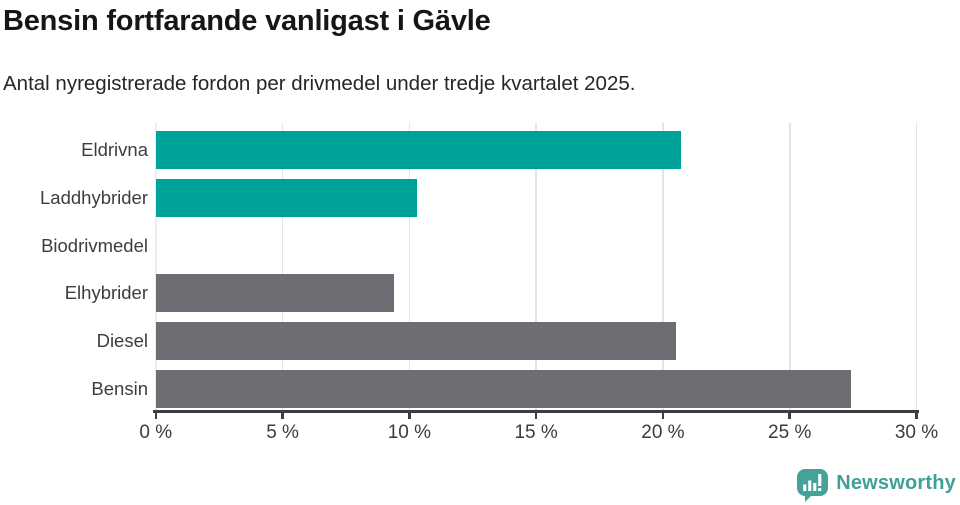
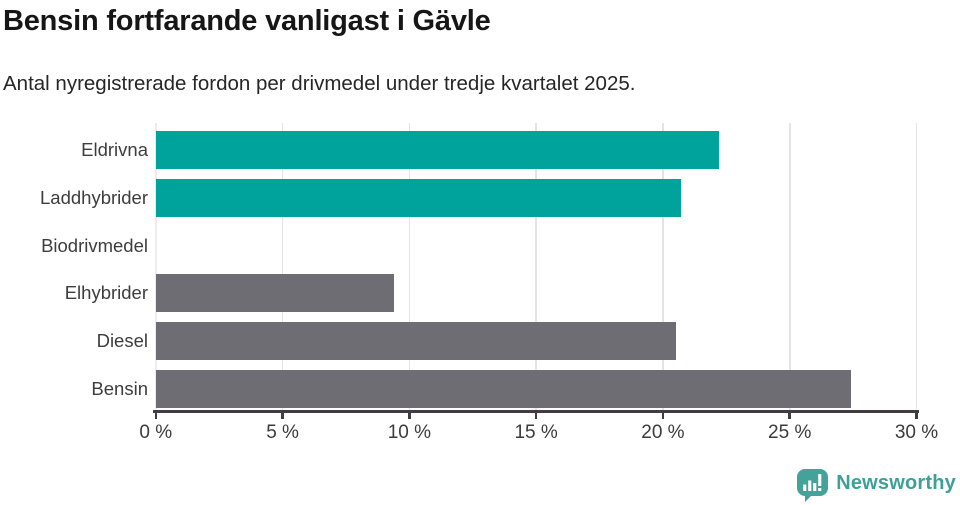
Eldrivna: 20.7% -> 22.2%
Laddhybrider: 10.3% -> 20.7%
